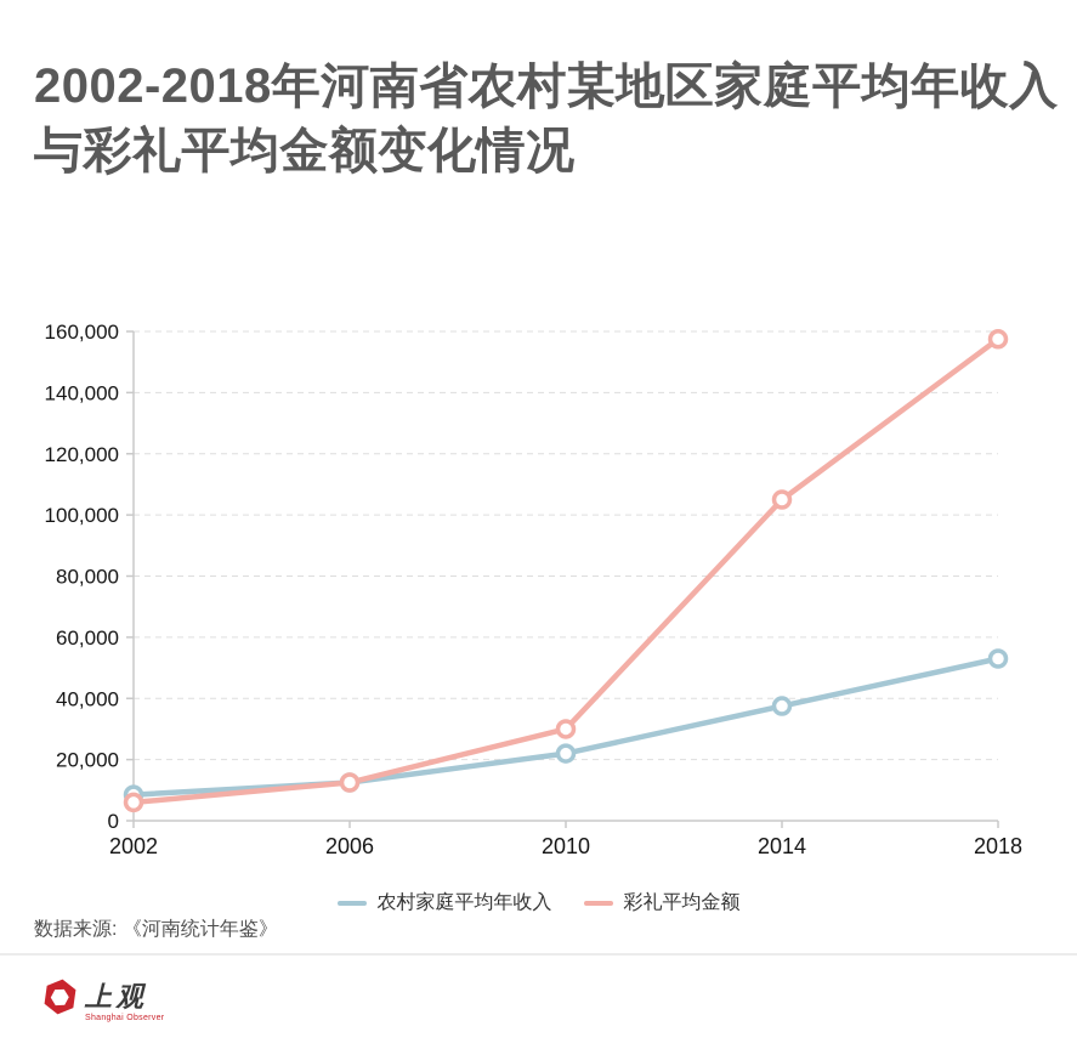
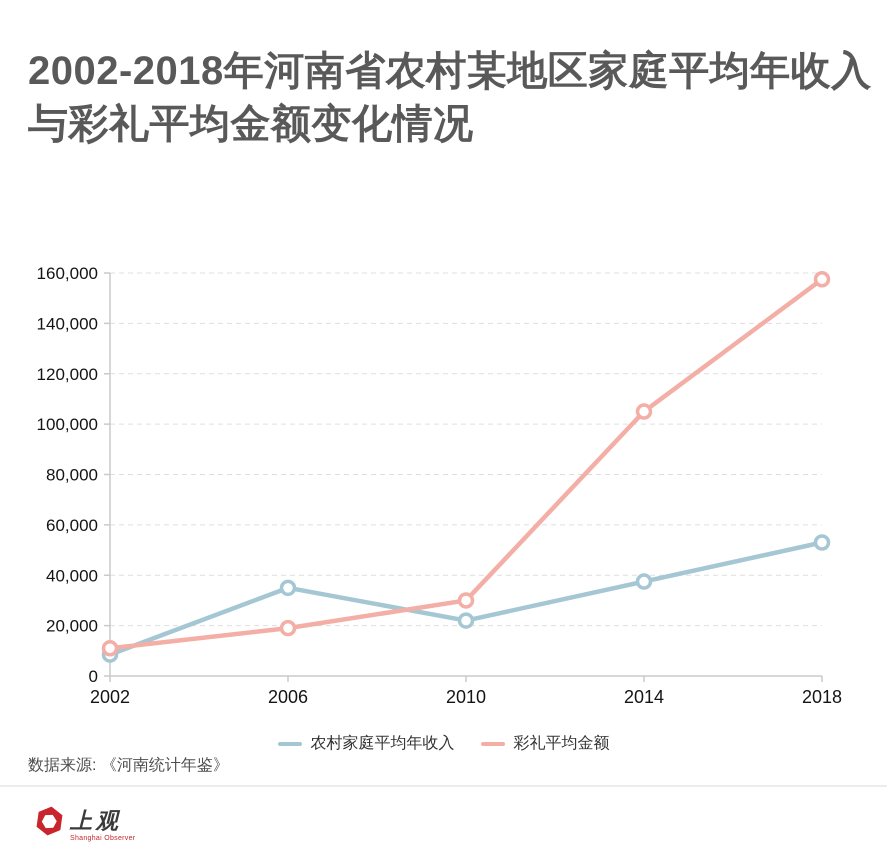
彩礼平均金额/2002: 6000 -> 11000
农村家庭平均年收入/2006: 12000 -> 35000
彩礼平均金额/2006: 12000 -> 19000
